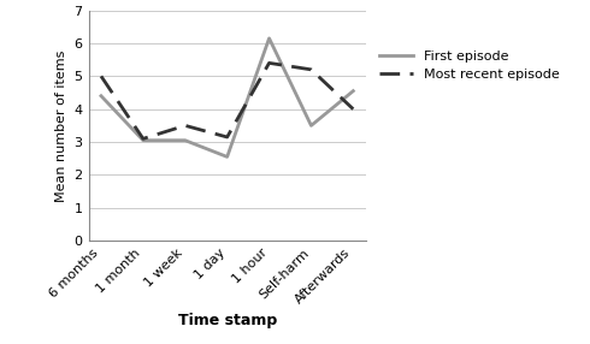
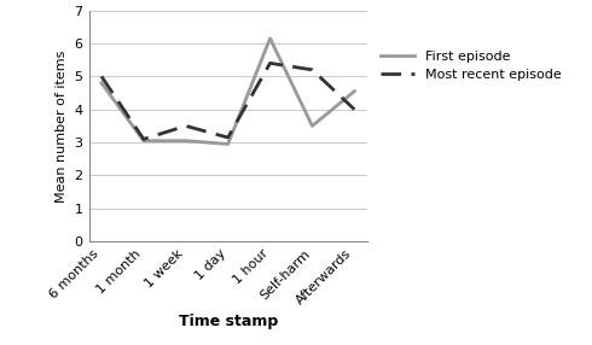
First episode/6 months: 4.40 -> 4.80
First episode/1 day: 2.55 -> 2.95
